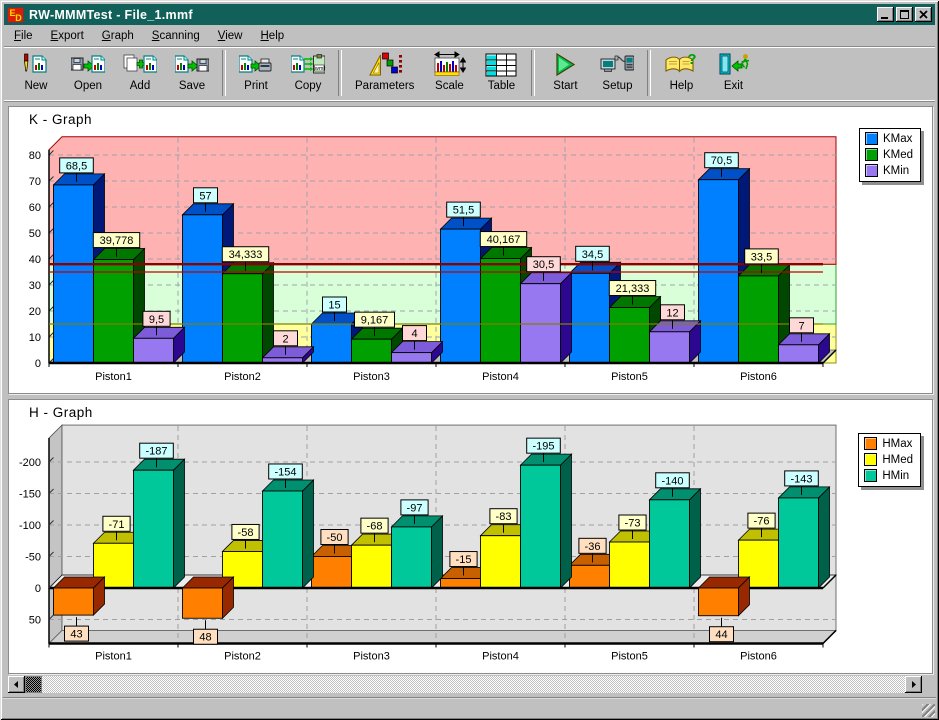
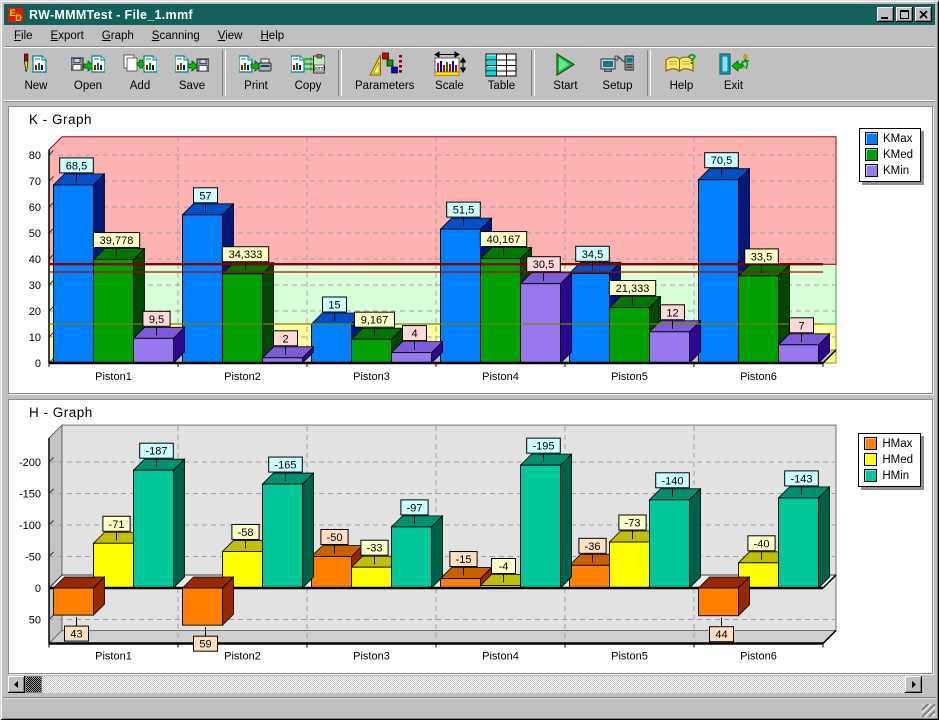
H - Graph/HMax/Piston2: 48 -> 59
H - Graph/HMin/Piston2: -154 -> -165
H - Graph/HMed/Piston3: -68 -> -33
H - Graph/HMed/Piston4: -83 -> -4
H - Graph/HMed/Piston6: -76 -> -40
